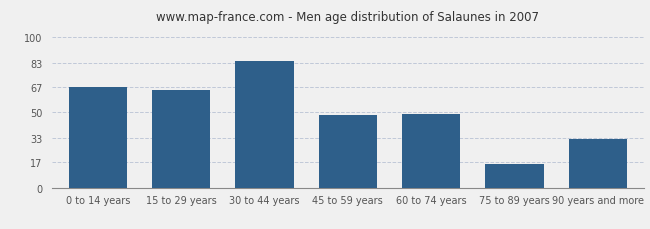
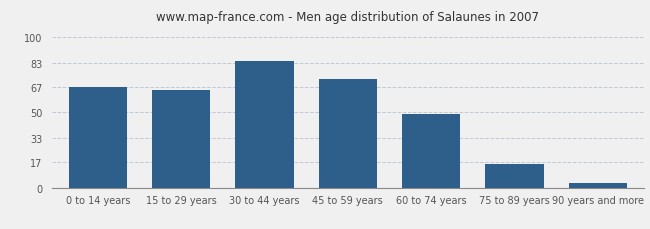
45 to 59 years: 48 -> 72
90 years and more: 32 -> 3
